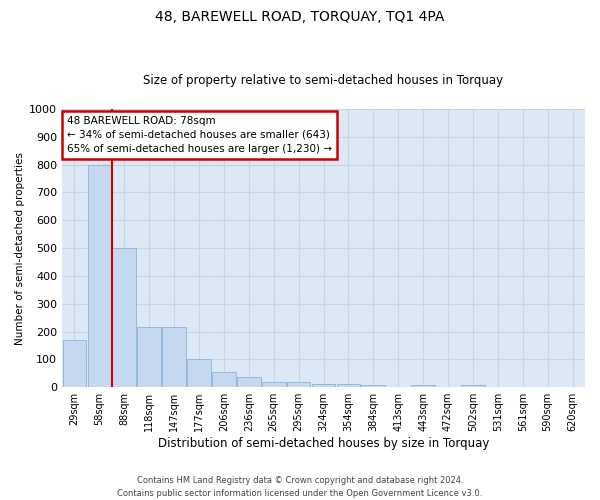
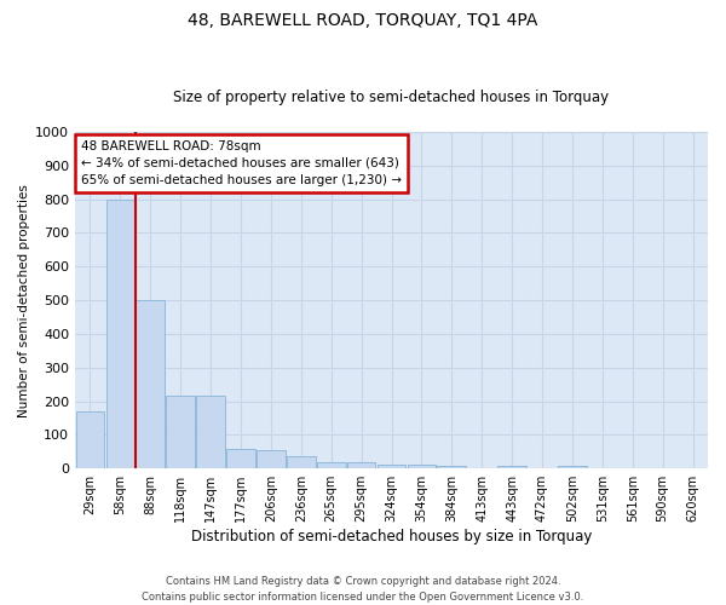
177sqm: 100 -> 60
